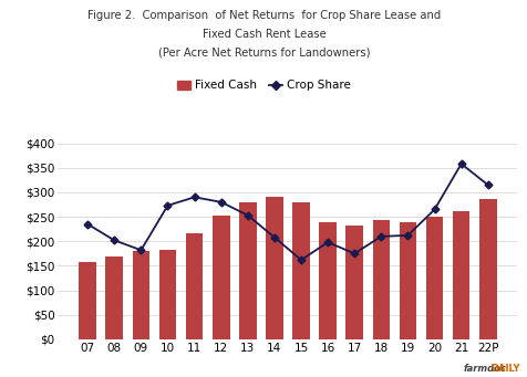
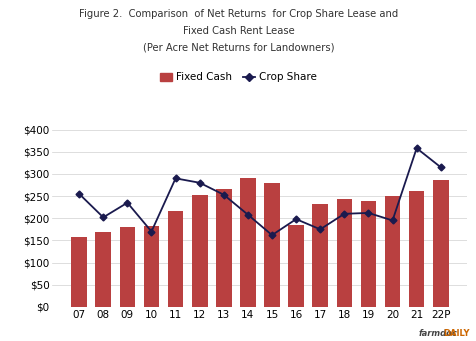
Crop Share/07: $235 -> $255
Crop Share/09: $182 -> $235
Crop Share/10: $273 -> $170
Fixed Cash/13: $280 -> $265
Fixed Cash/16: $238 -> $185
Crop Share/20: $265 -> $195
